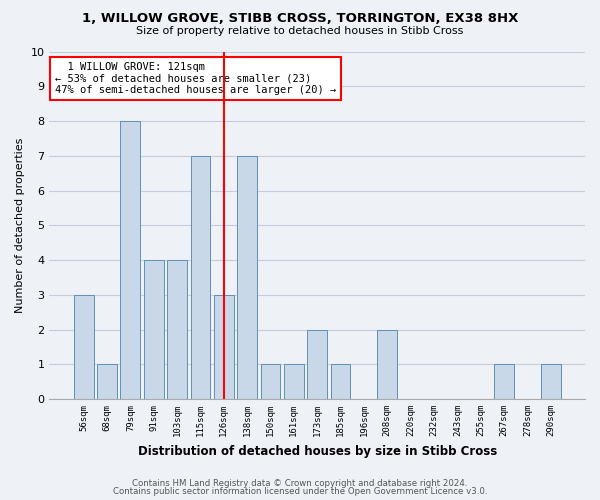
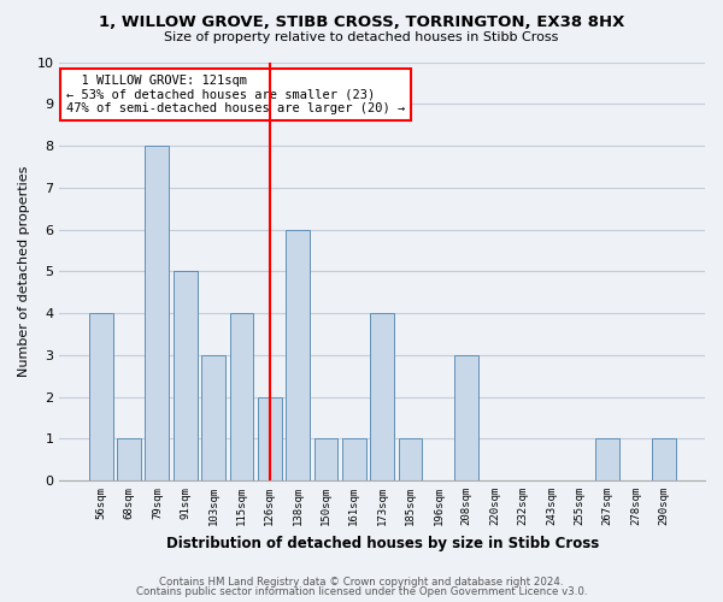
56sqm: 3 -> 4
91sqm: 4 -> 5
103sqm: 4 -> 3
115sqm: 7 -> 4
126sqm: 3 -> 2
138sqm: 7 -> 6
173sqm: 2 -> 4
208sqm: 2 -> 3
